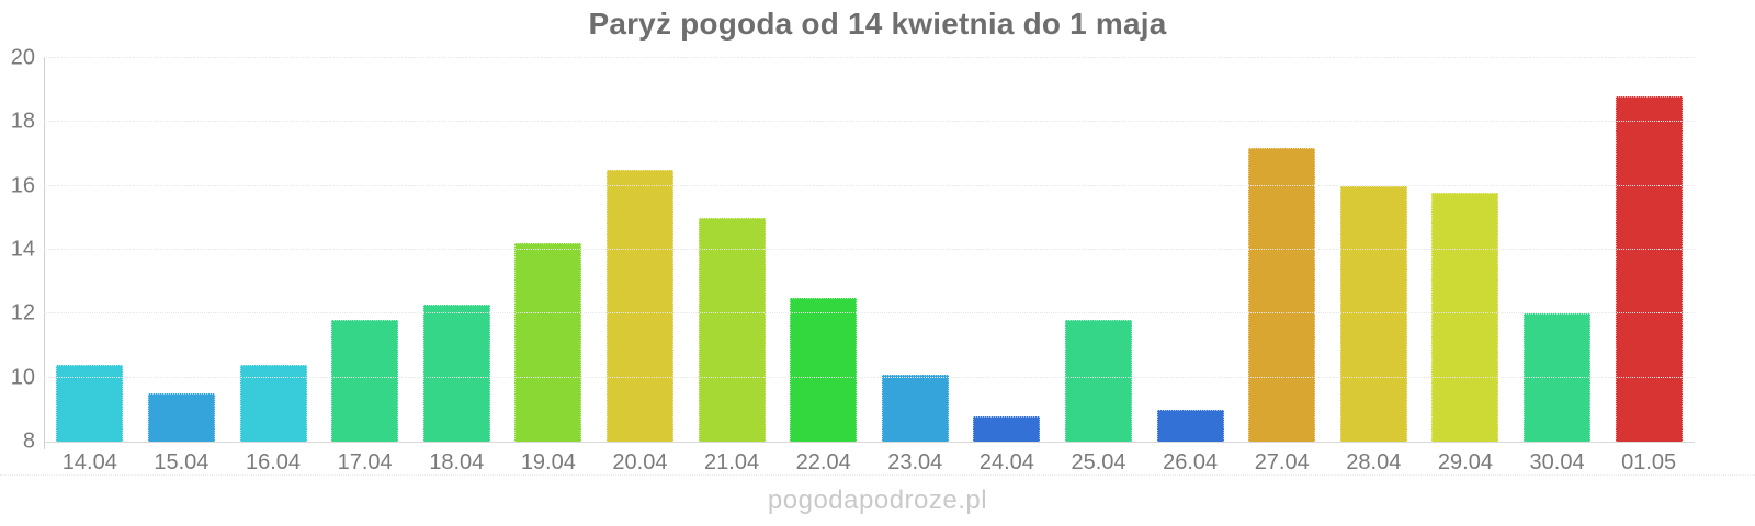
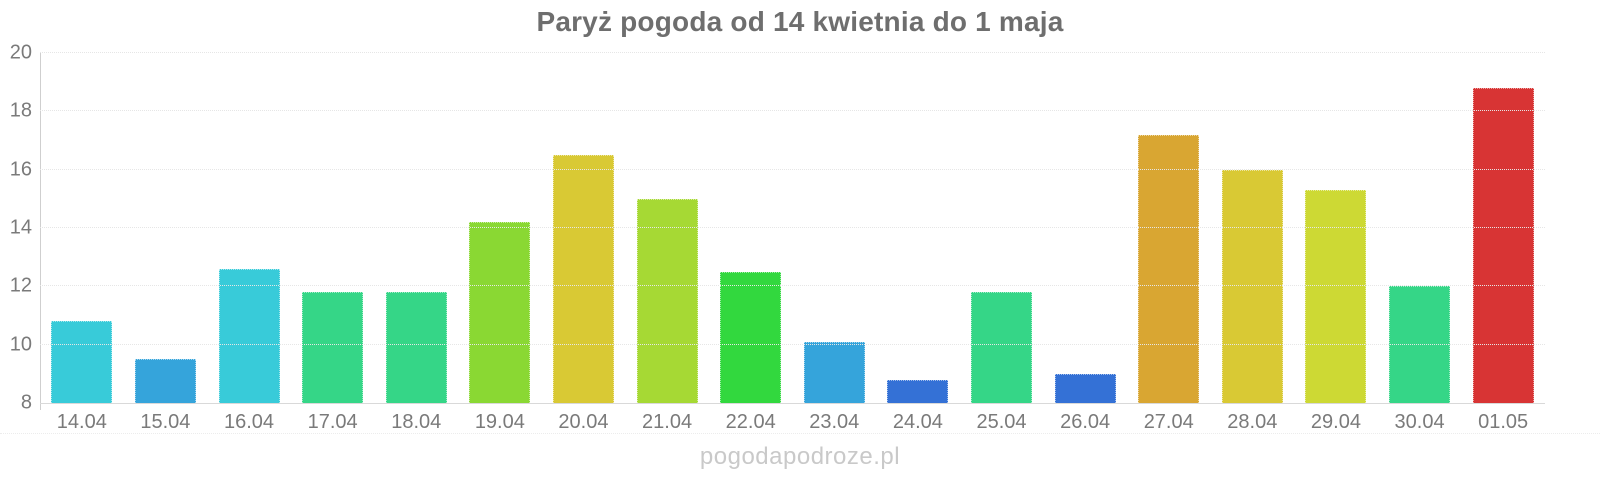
14.04: 10.4 -> 10.8
16.04: 10.4 -> 12.6
18.04: 12.3 -> 11.8
29.04: 15.8 -> 15.3
